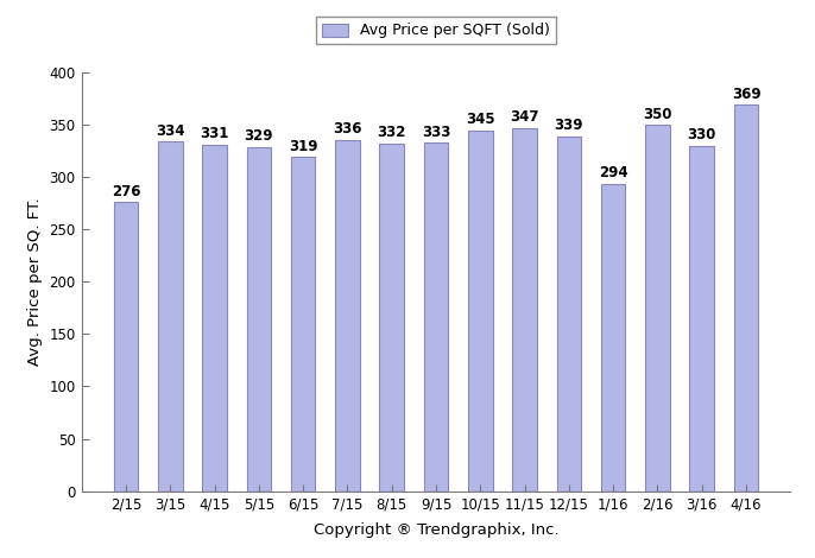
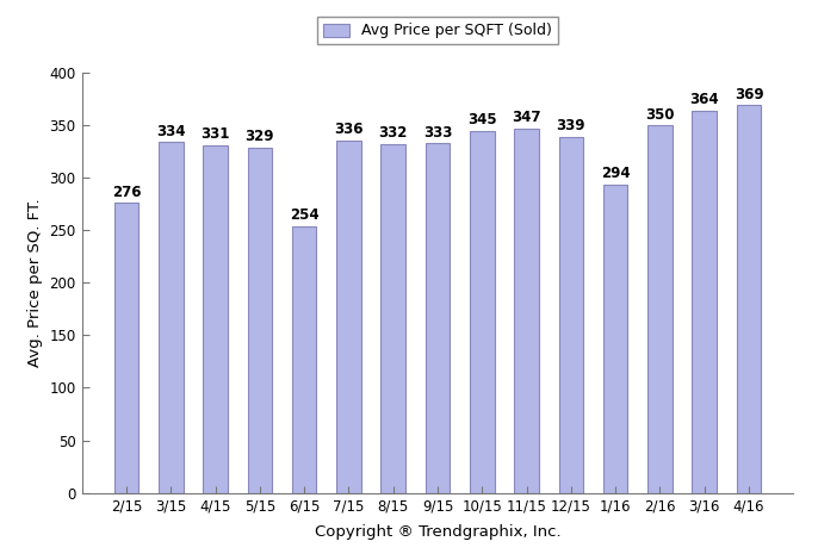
6/15: 319 -> 254
3/16: 330 -> 364
